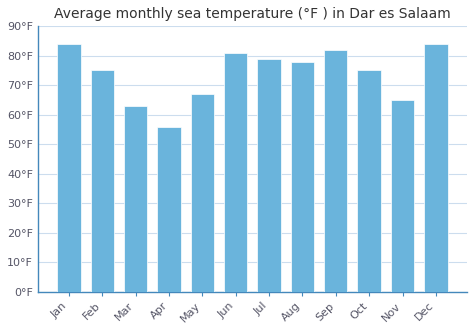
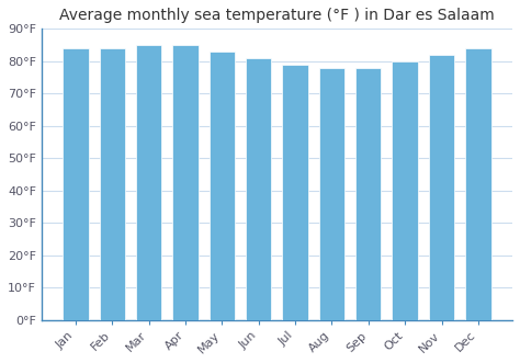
Feb: 75°F -> 84°F
Mar: 63°F -> 85°F
Apr: 56°F -> 85°F
May: 67°F -> 83°F
Sep: 82°F -> 78°F
Oct: 75°F -> 80°F
Nov: 65°F -> 82°F
